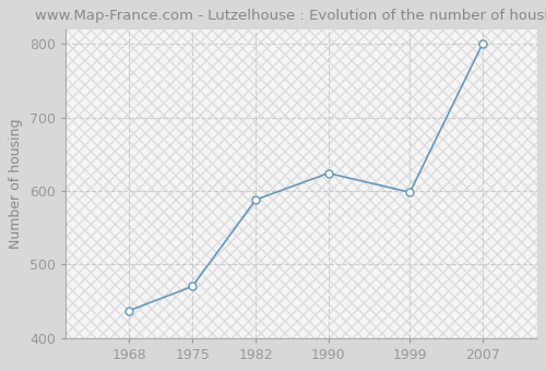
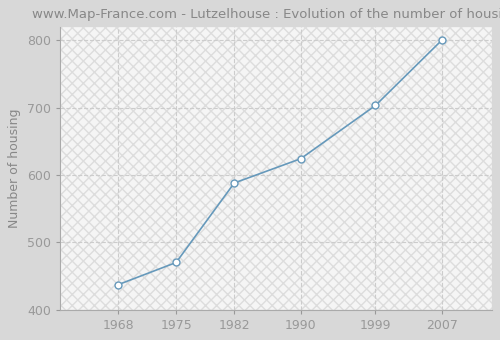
1999: 598 -> 703
